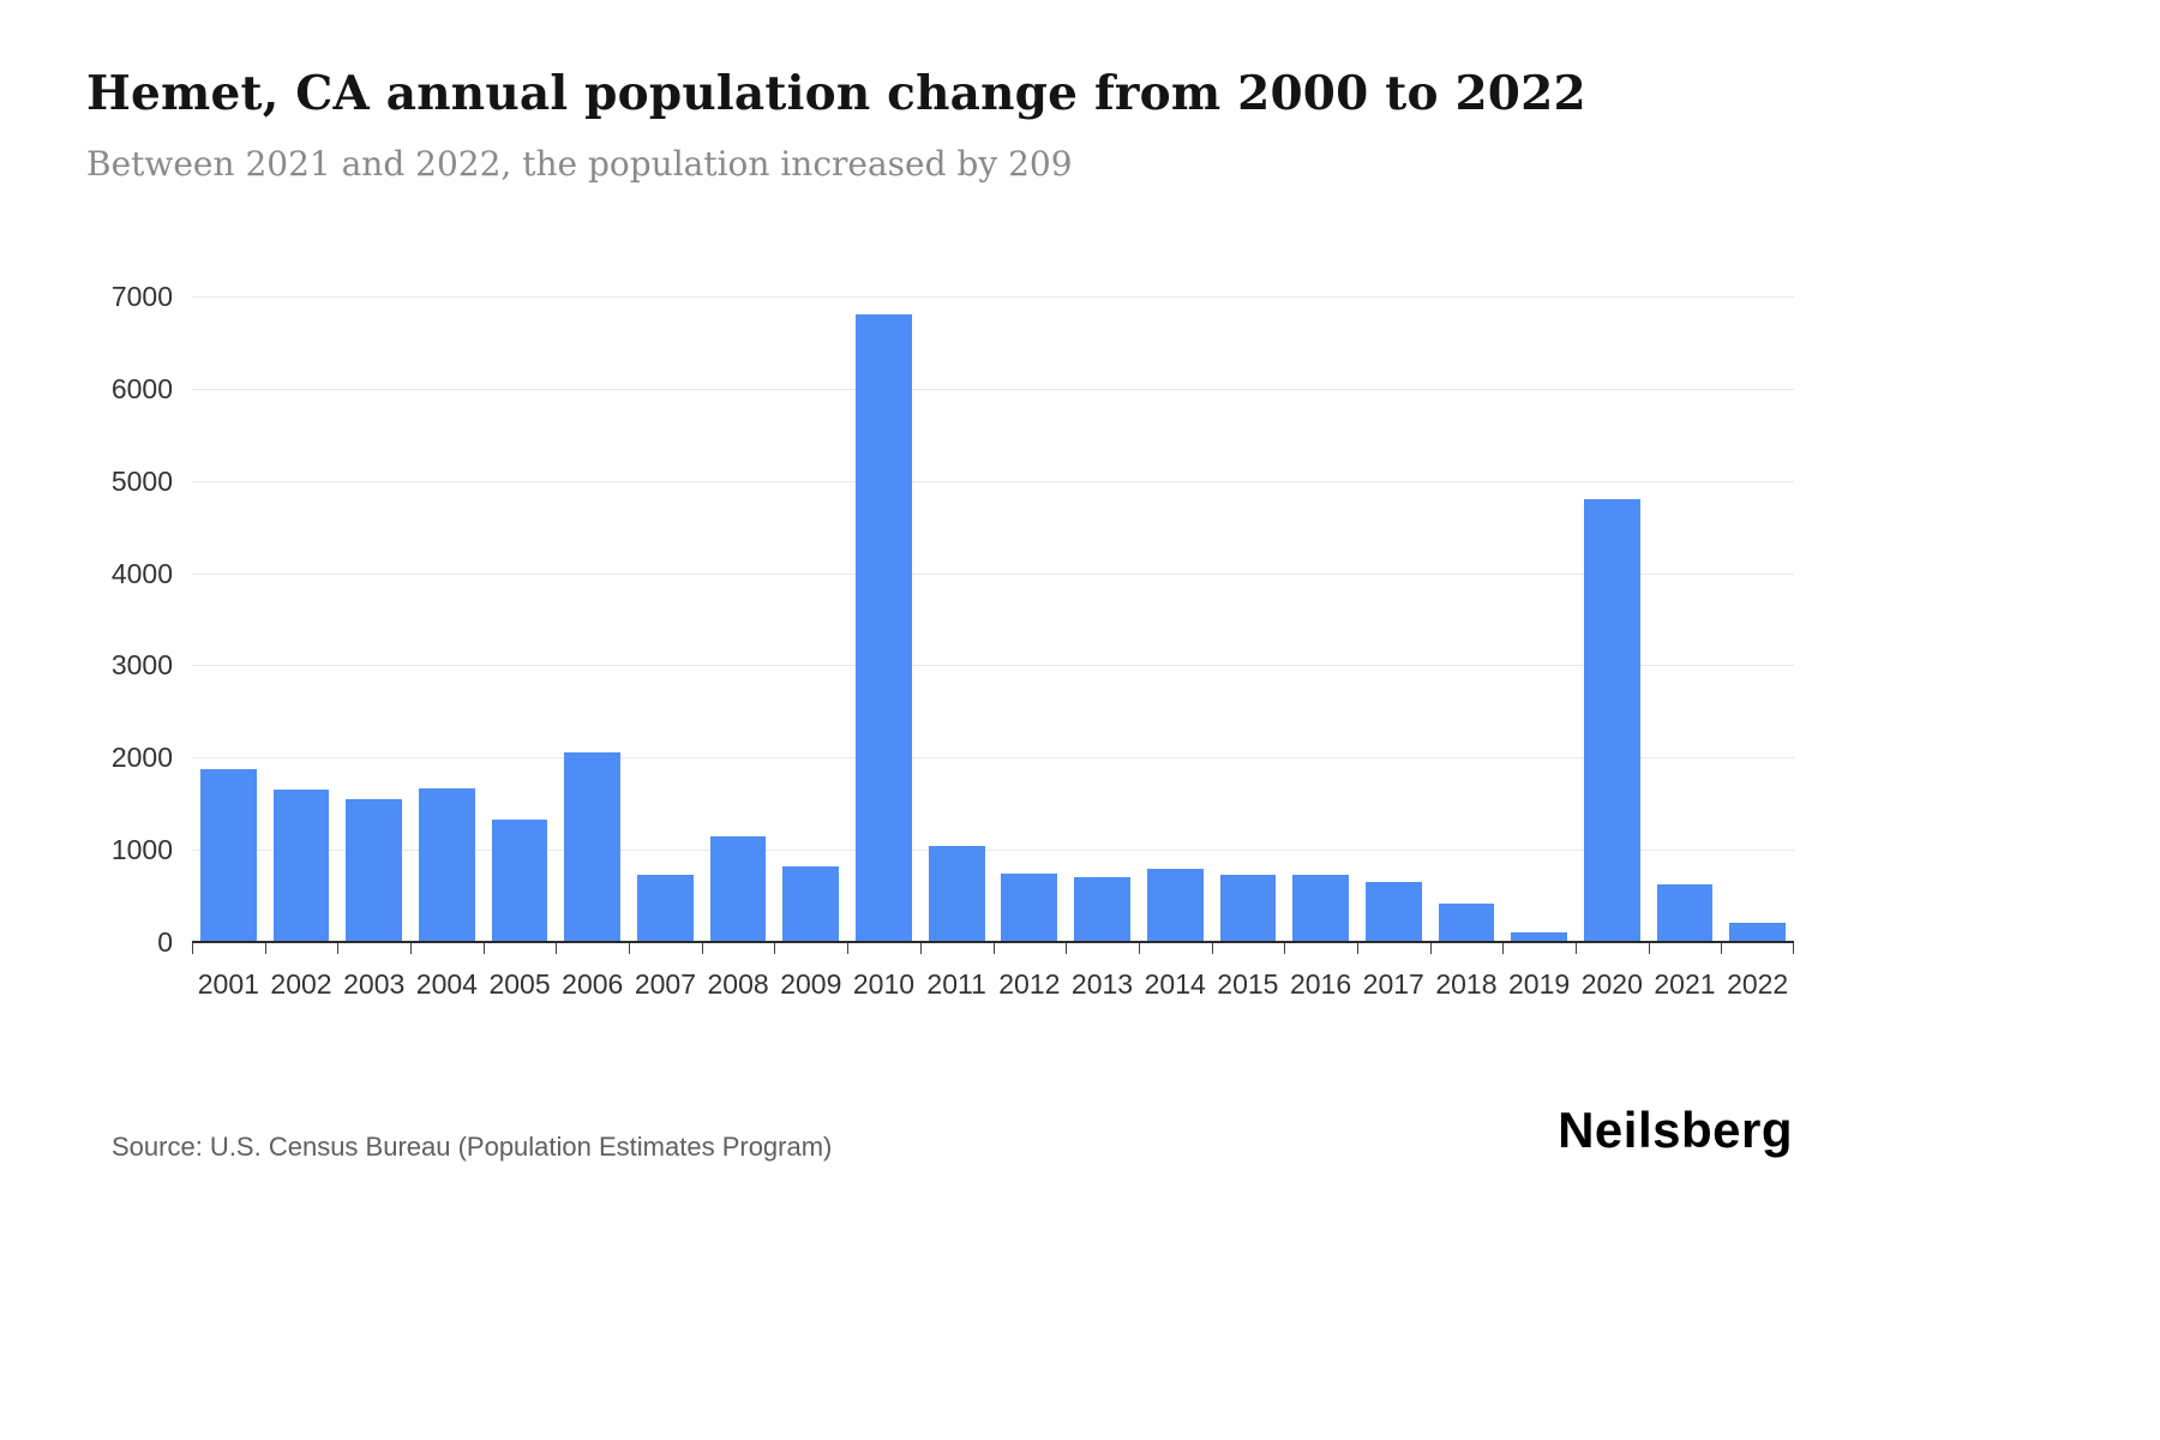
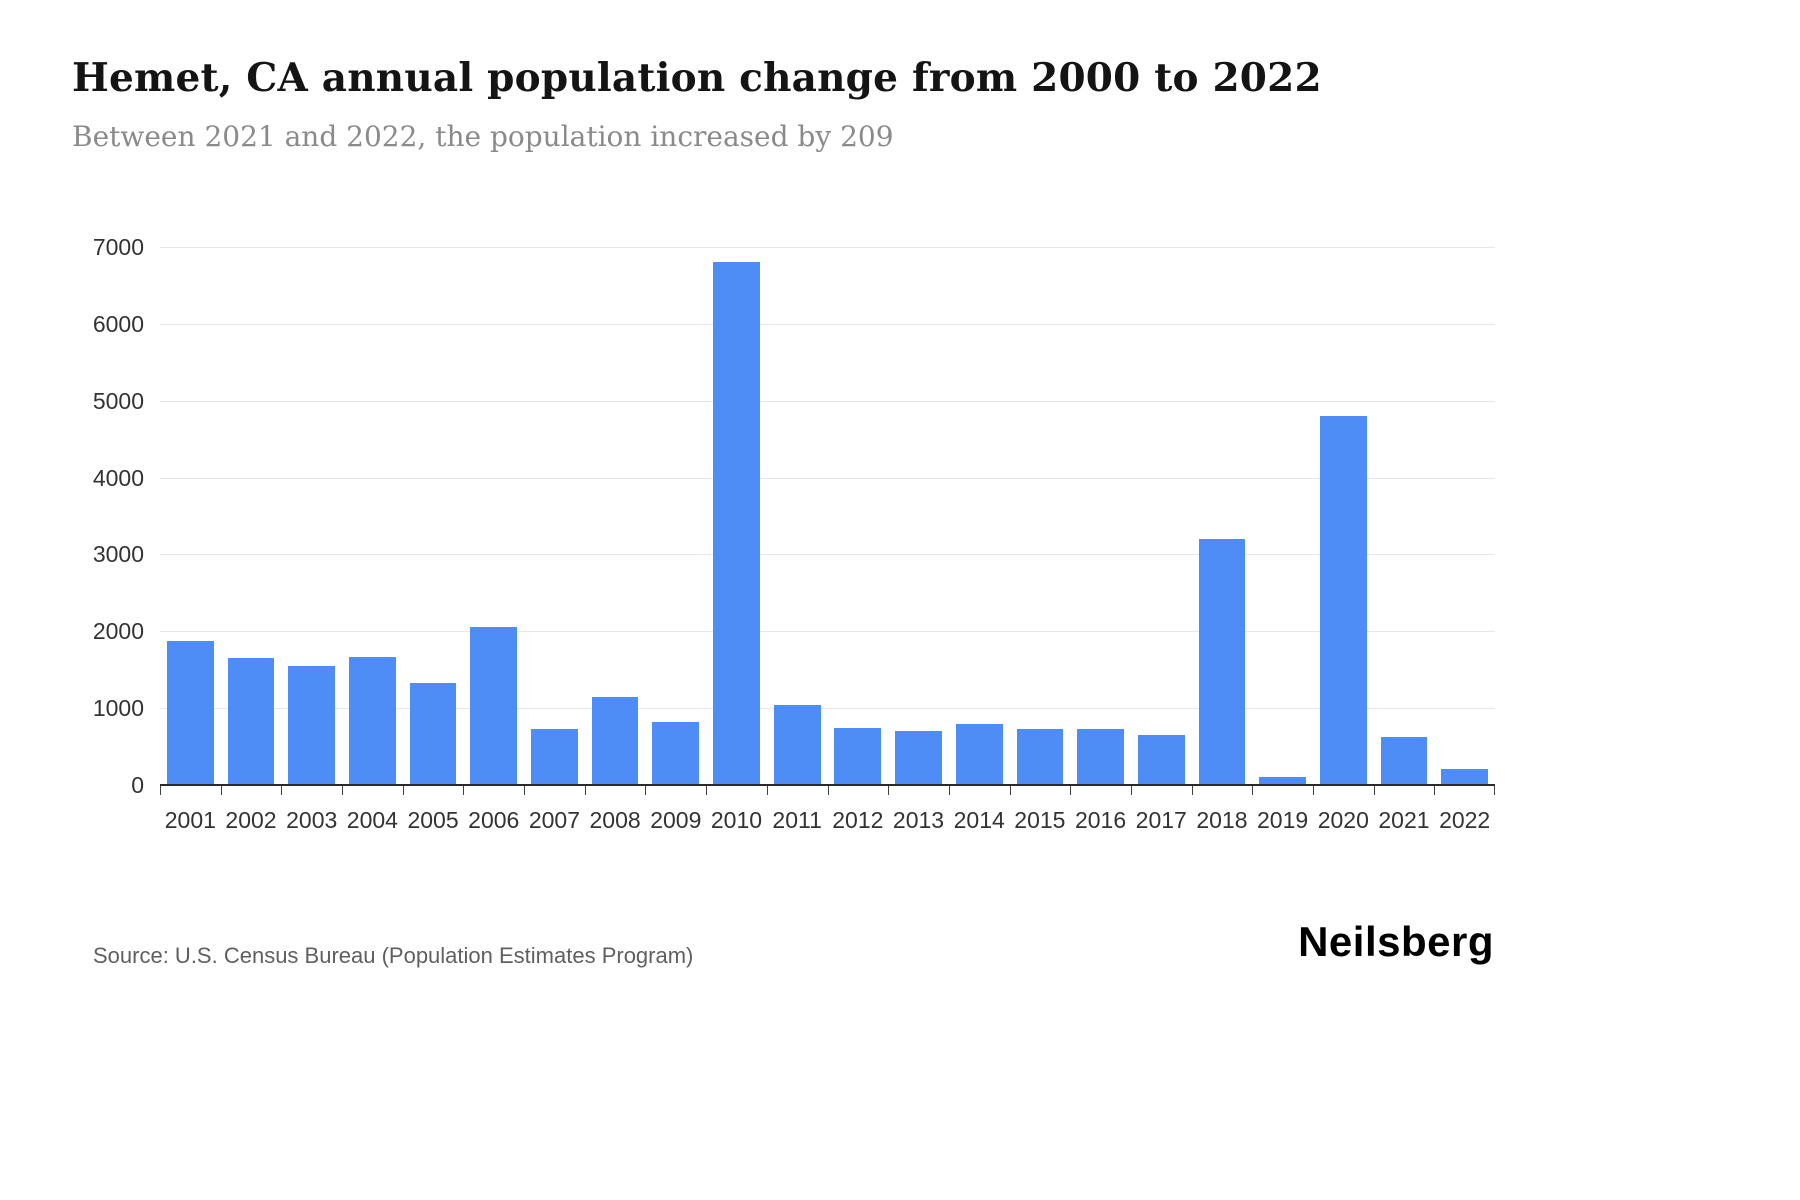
2018: 400 -> 3200
